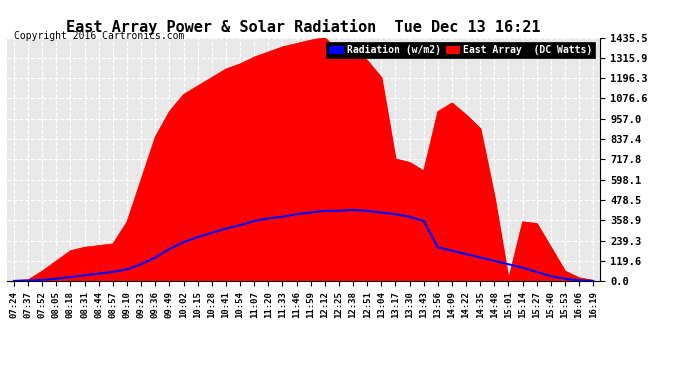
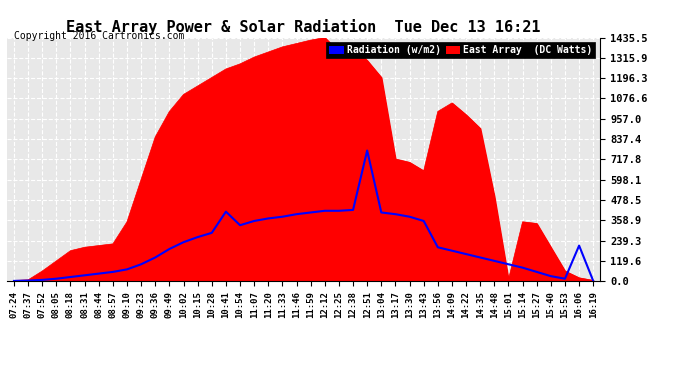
Radiation (w/m2)/10:41: 310 -> 410
Radiation (w/m2)/12:51: 420 -> 770
Radiation (w/m2)/16:06: 0 -> 210
